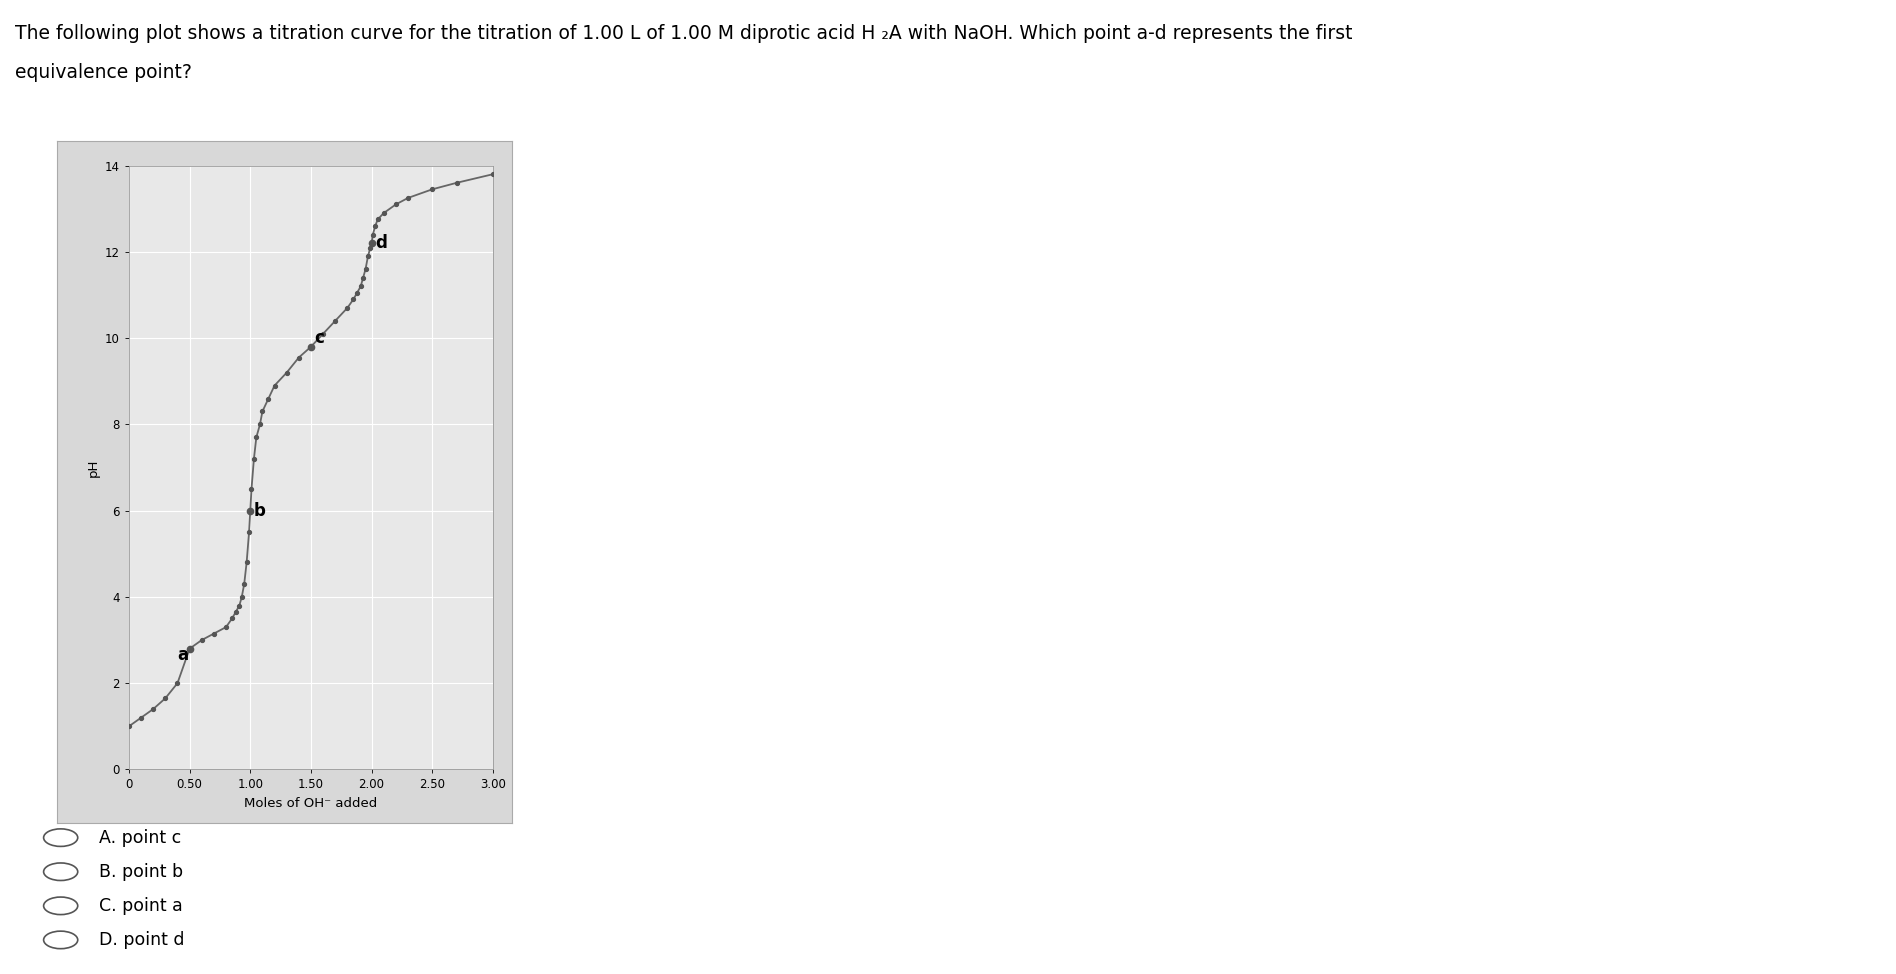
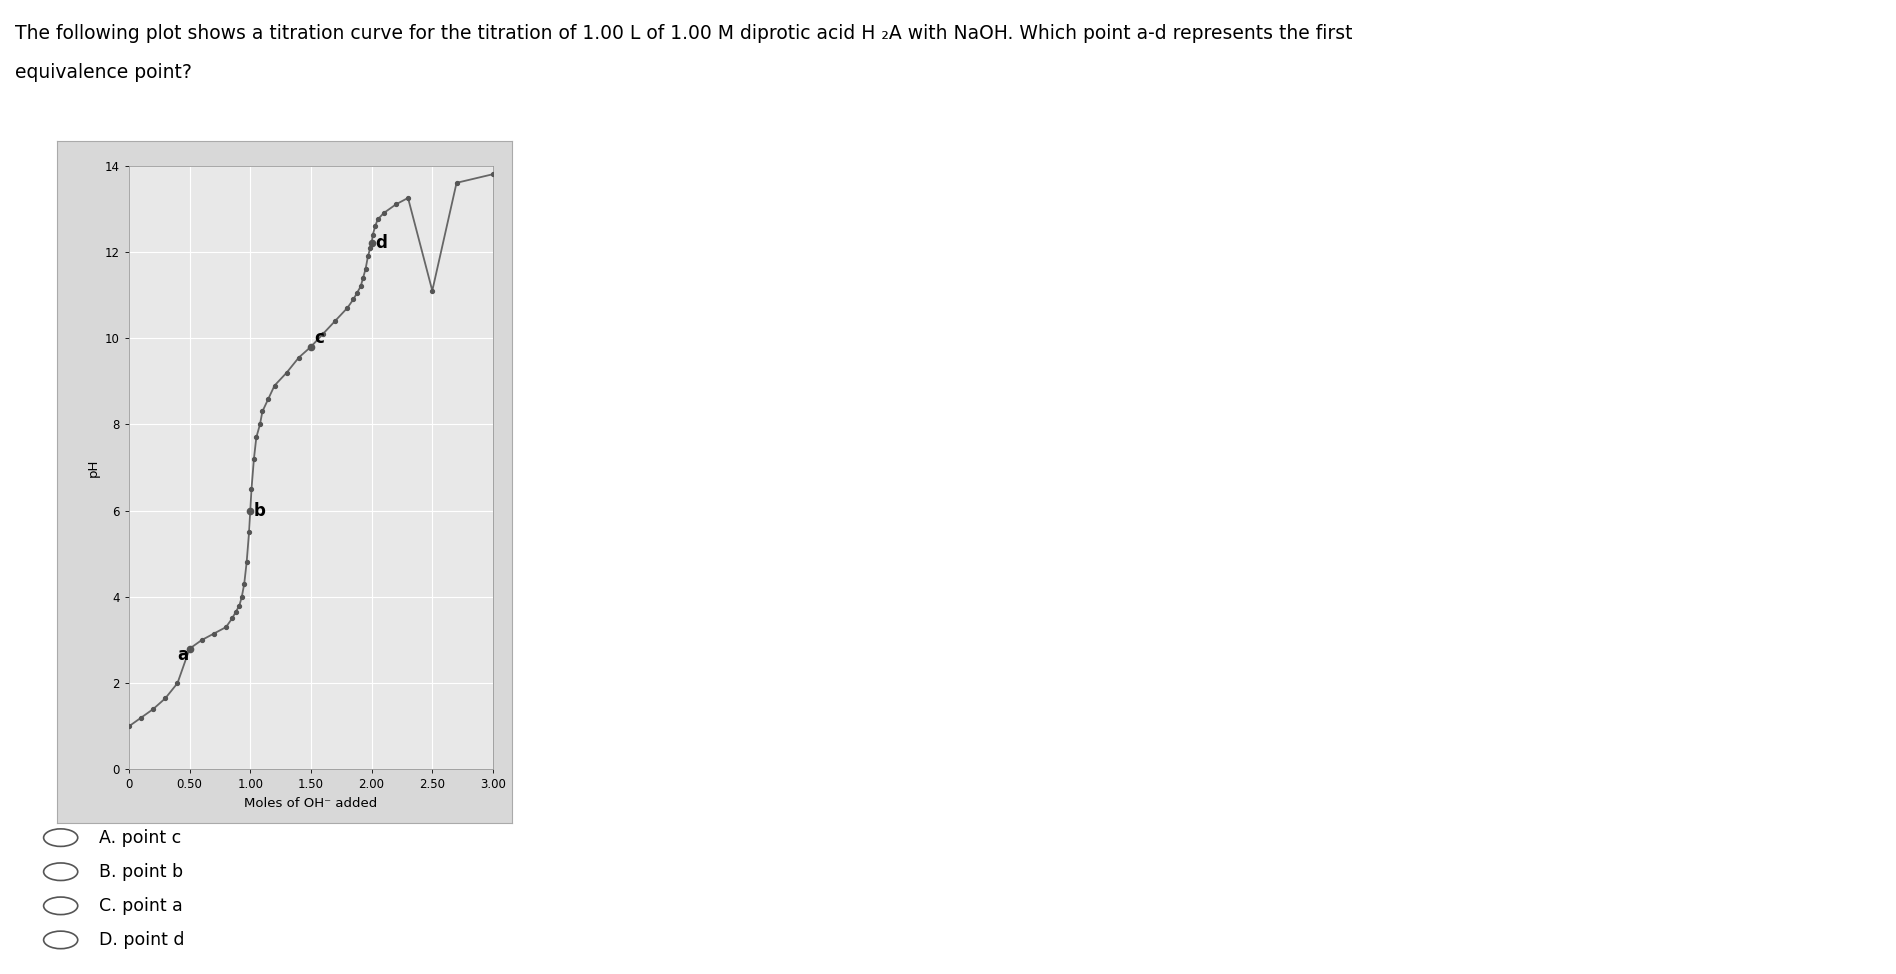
2.50: 13.45 -> 11.10
